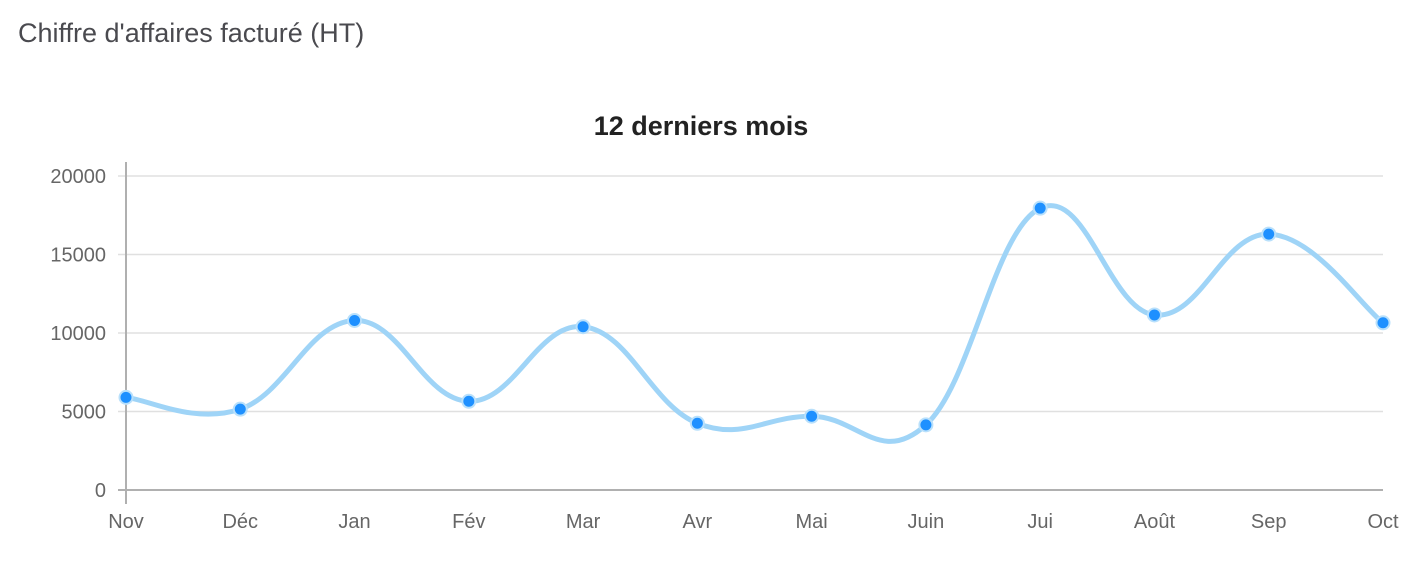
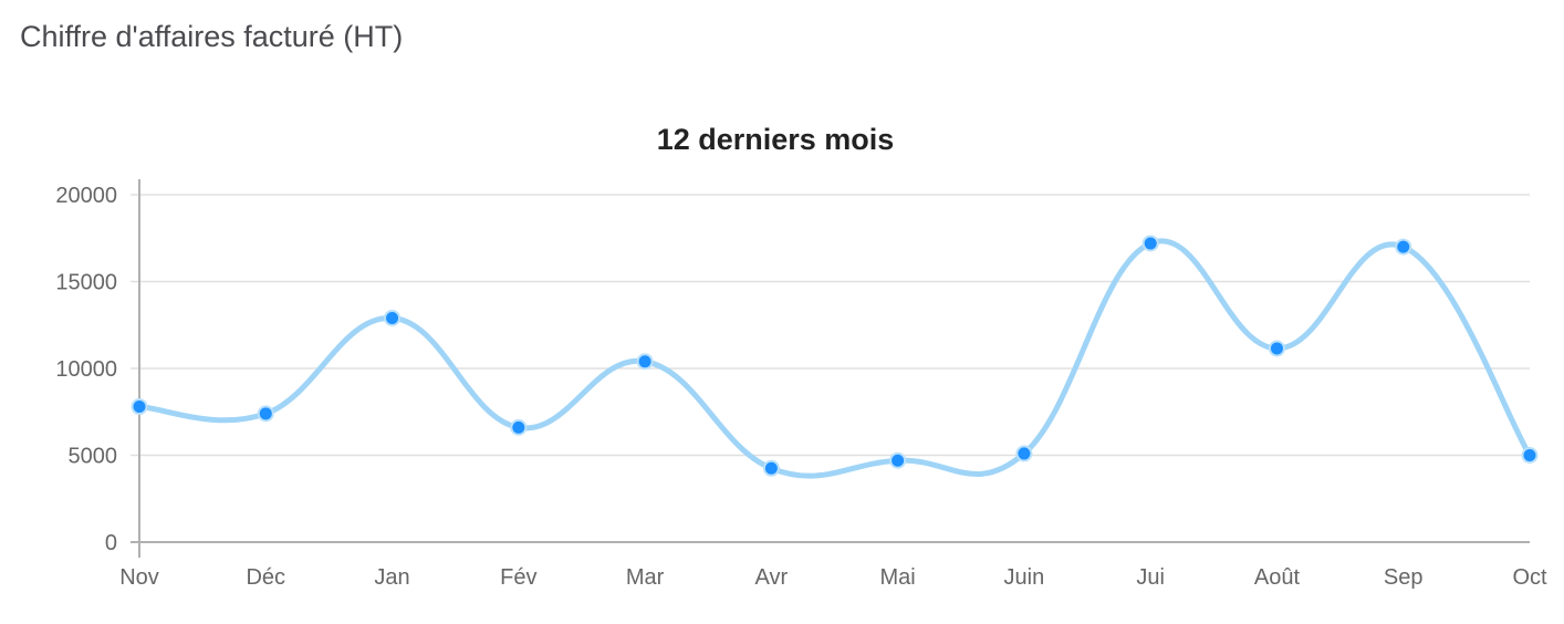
Nov: 5900 -> 7800
Déc: 5200 -> 7400
Jan: 10800 -> 12900
Fév: 5600 -> 6600
Juin: 4200 -> 5100
Jui: 18000 -> 17200
Sep: 16300 -> 17000
Oct: 10600 -> 5000
